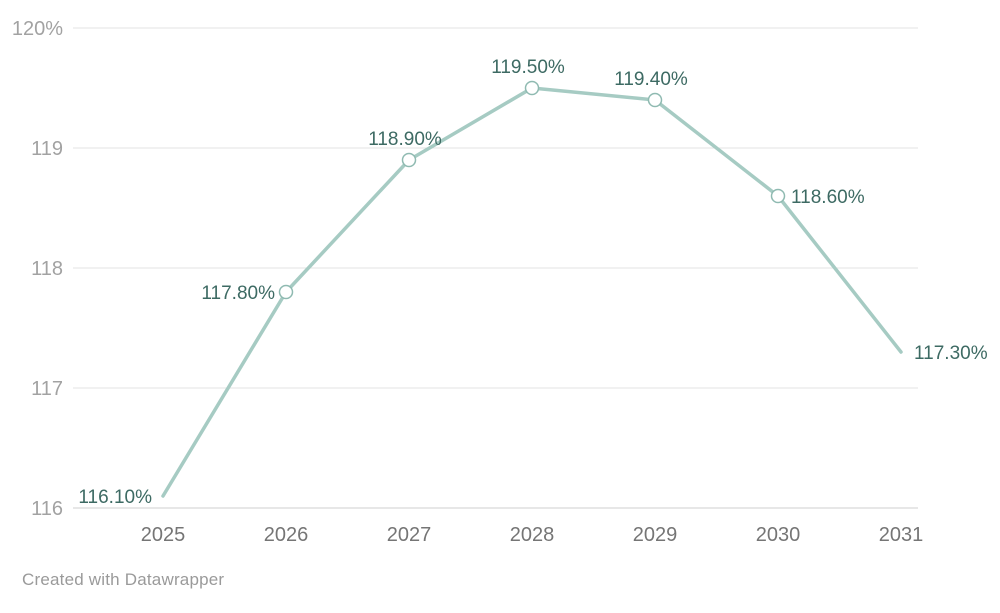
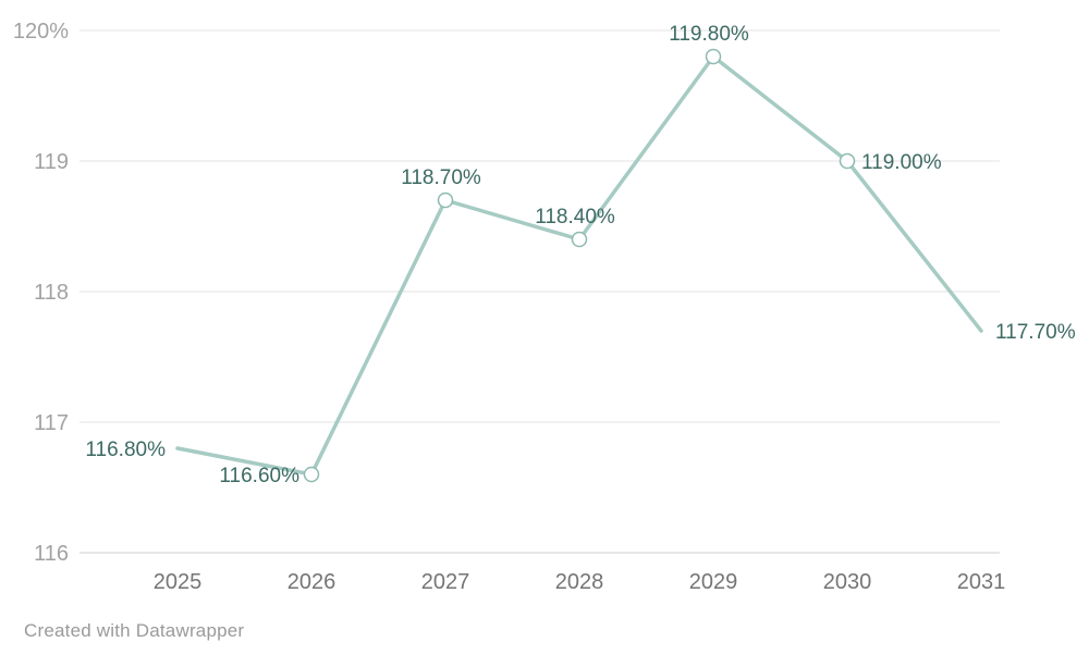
2025: 116.10% -> 116.80%
2026: 117.80% -> 116.60%
2027: 118.90% -> 118.70%
2028: 119.50% -> 118.40%
2029: 119.40% -> 119.80%
2030: 118.60% -> 119.00%
2031: 117.30% -> 117.70%
